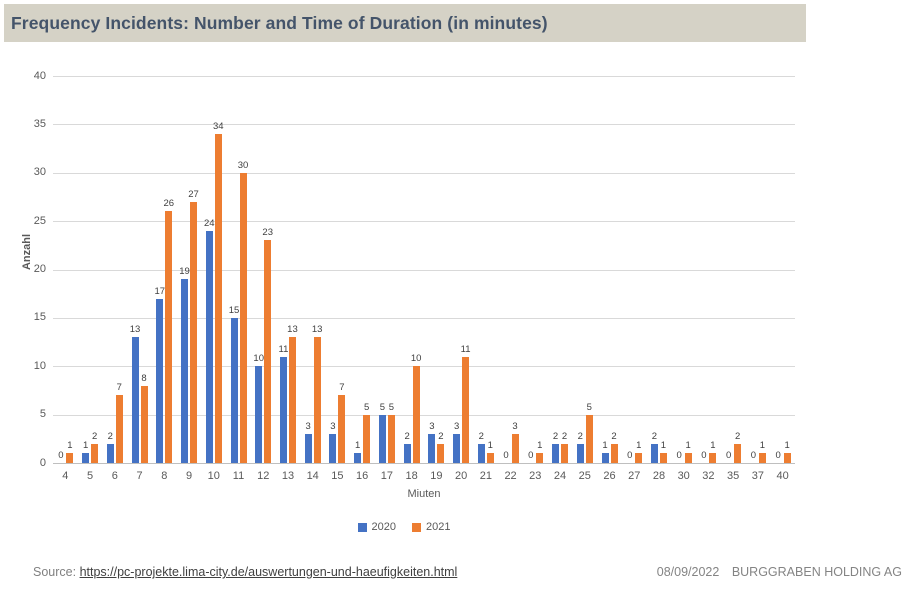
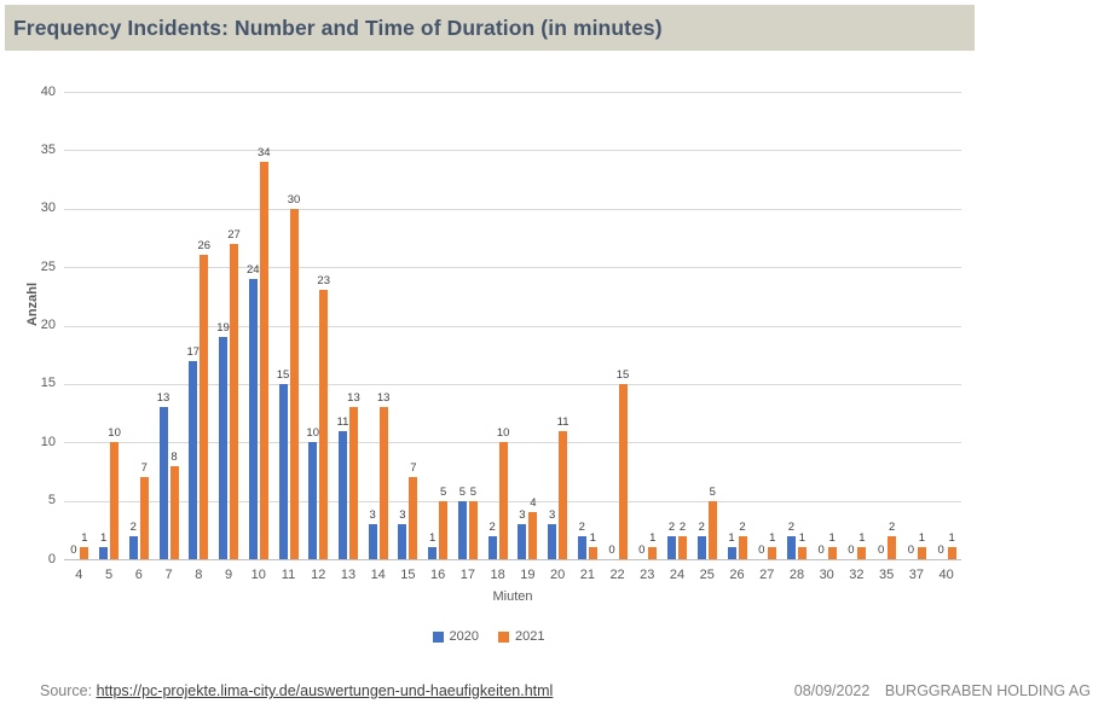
2021/5: 2 -> 10
2021/19: 2 -> 4
2021/22: 3 -> 15
